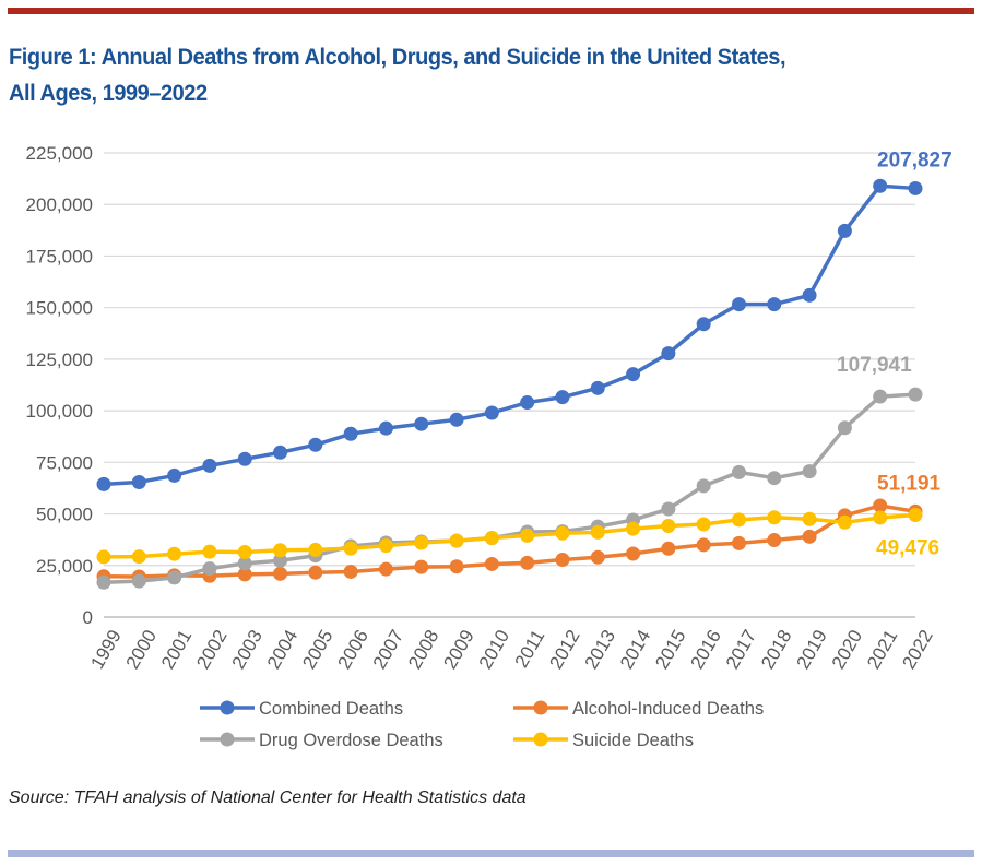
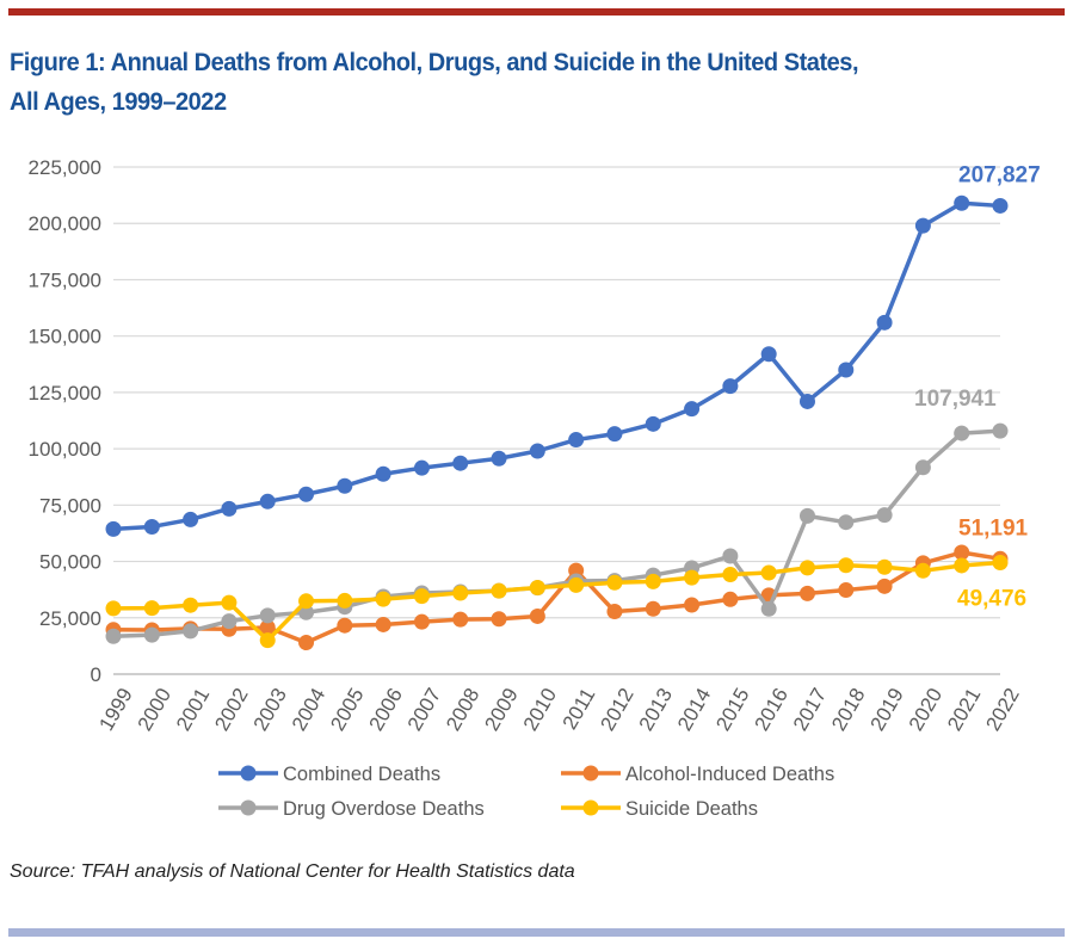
Suicide Deaths/2003: 32000 -> 15000
Alcohol-Induced Deaths/2004: 21000 -> 14000
Alcohol-Induced Deaths/2011: 26000 -> 46000
Drug Overdose Deaths/2016: 64000 -> 29000
Combined Deaths/2017: 152000 -> 121000
Combined Deaths/2018: 152000 -> 135000
Combined Deaths/2020: 187000 -> 199000
